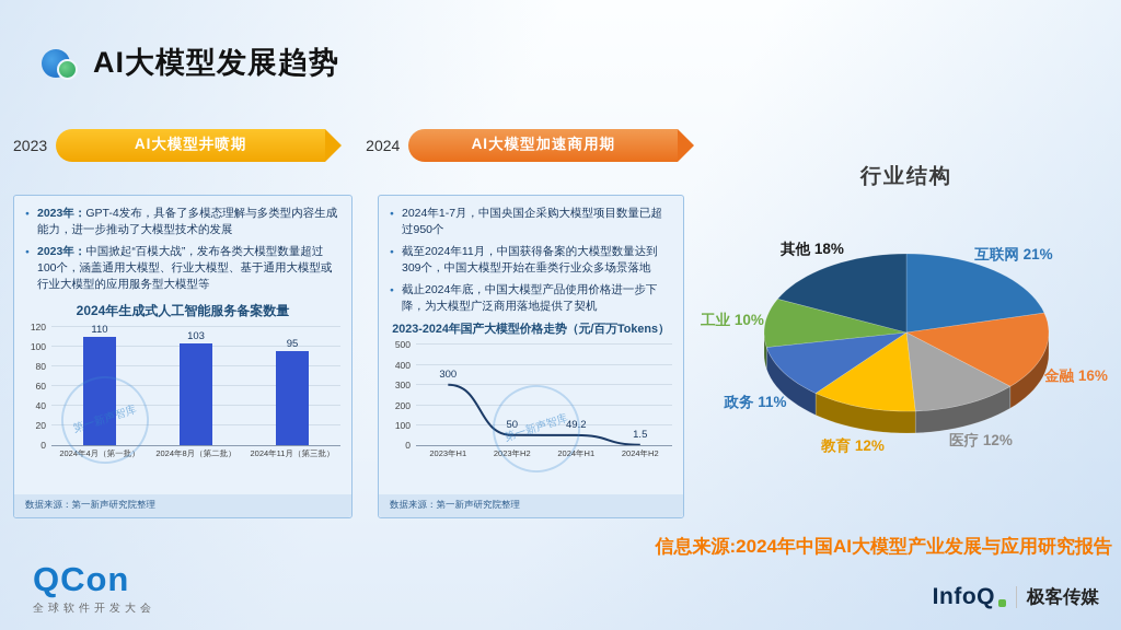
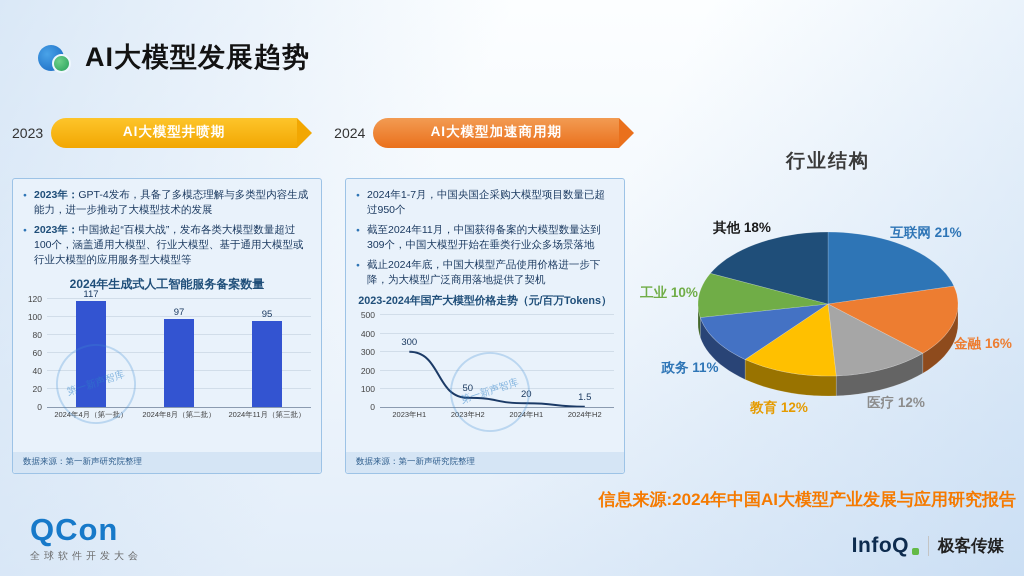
2024年生成式人工智能服务备案数量/2024年4月（第一批）: 110 -> 117
2024年生成式人工智能服务备案数量/2024年8月（第二批）: 103 -> 97
2023-2024年国产大模型价格走势（元/百万Tokens）/2024年H1: 49.2 -> 20
